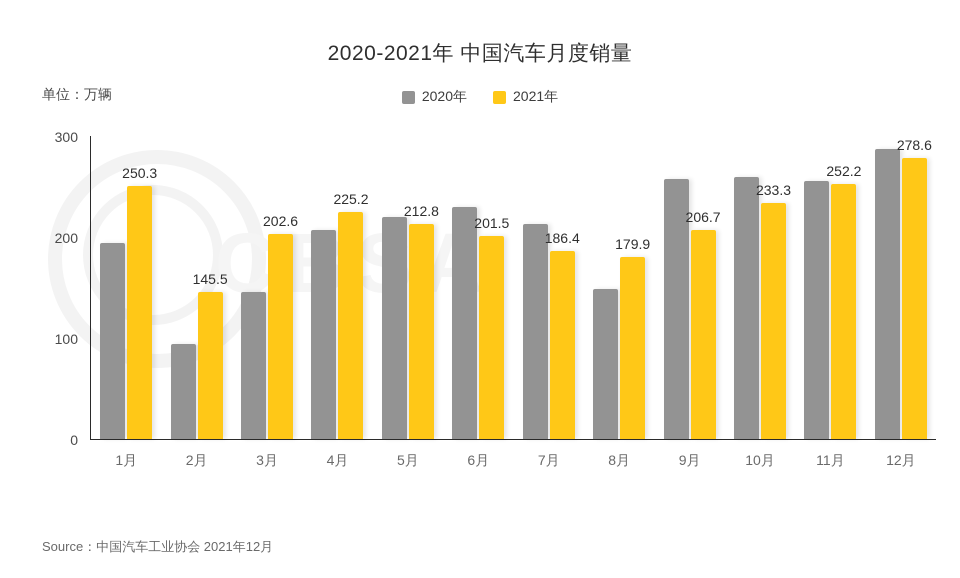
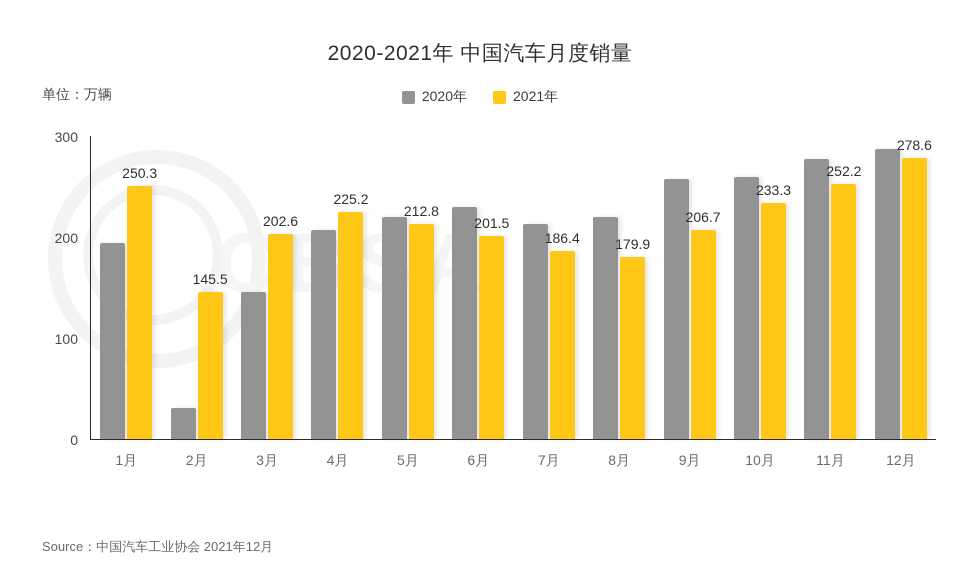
2020年/2月: 94 -> 31
2020年/8月: 149 -> 220
2020年/11月: 255 -> 277
